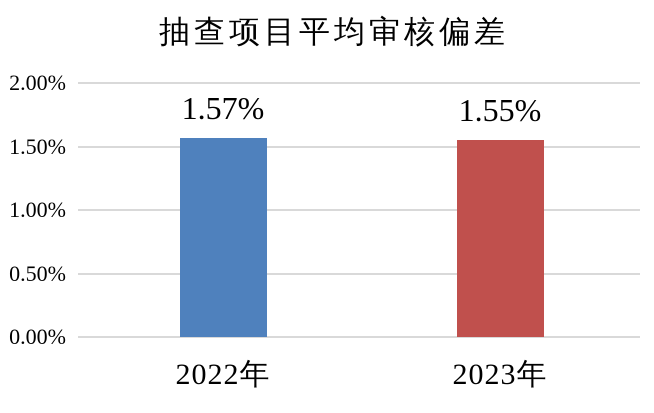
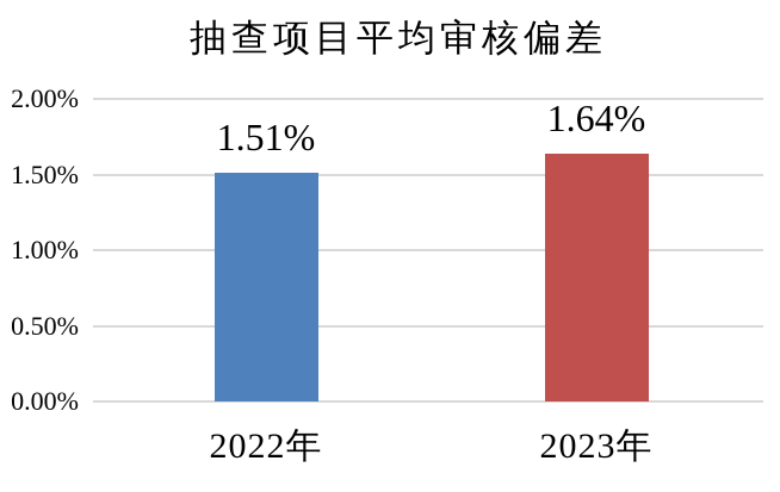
2022年: 1.57% -> 1.51%
2023年: 1.55% -> 1.64%
